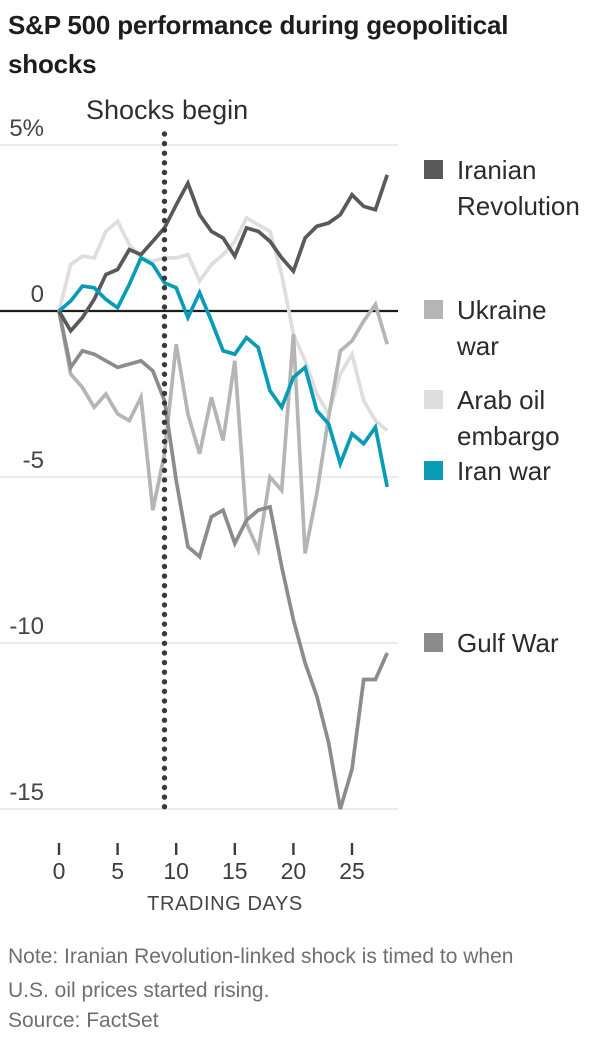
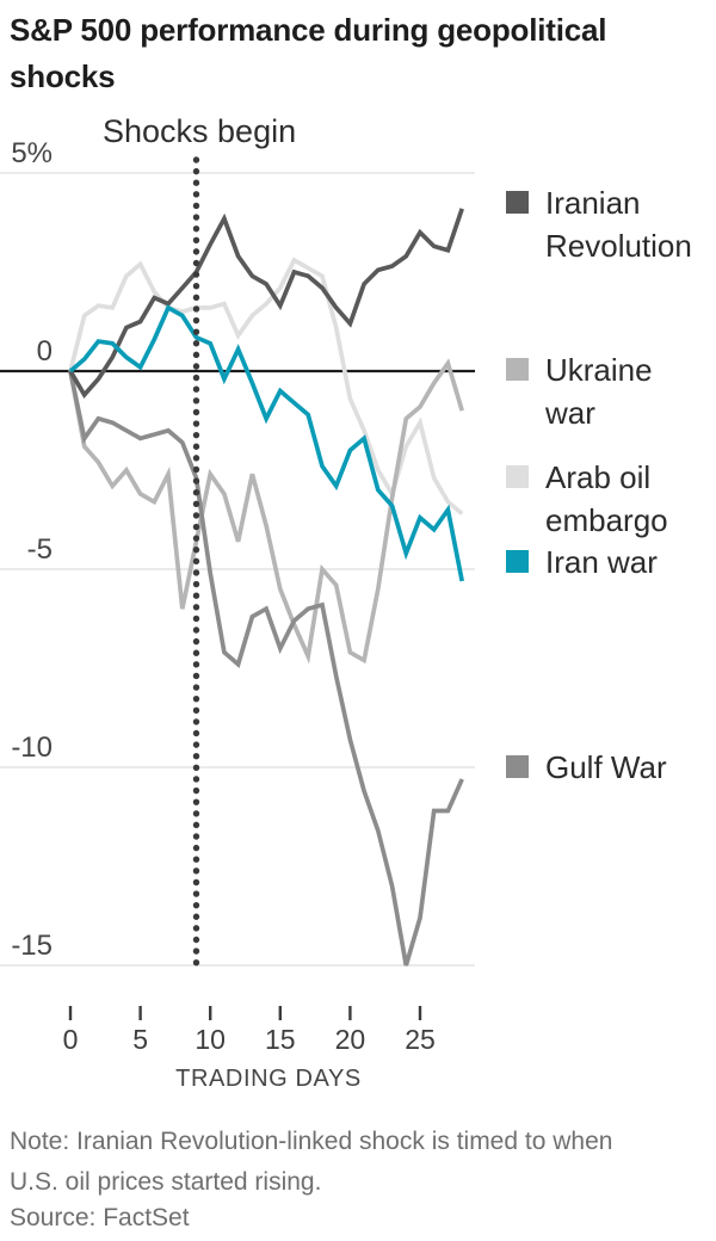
Ukraine war/10: -1.0% -> -2.6%
Ukraine war/15: -1.5% -> -5.5%
Iran war/15: -1.3% -> -0.5%
Ukraine war/20: -0.7% -> -7.1%
